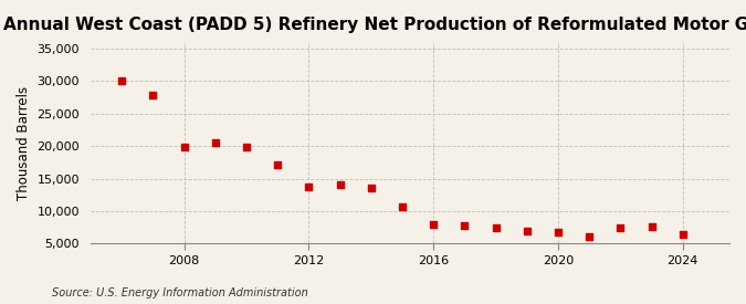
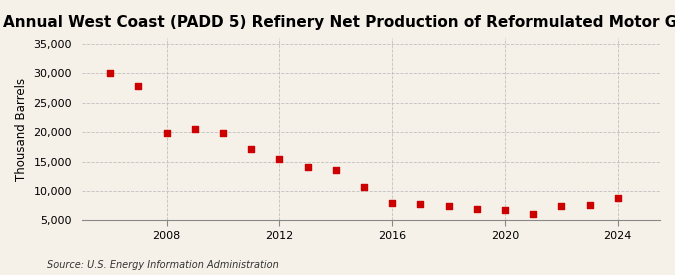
2012: 13,700 -> 15,400
2024: 6,500 -> 8,800
